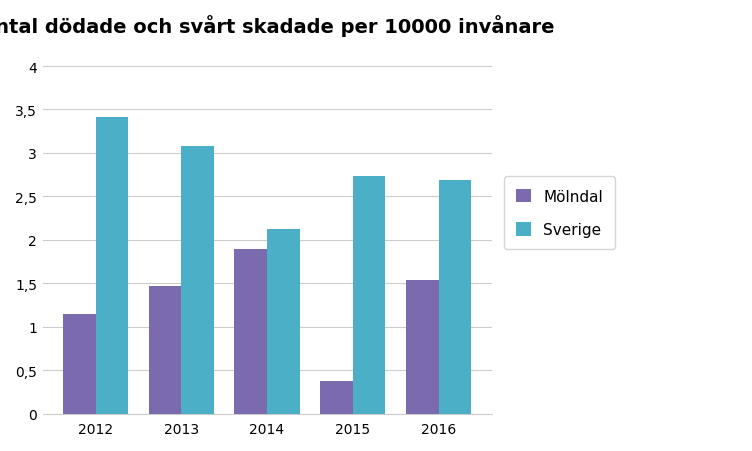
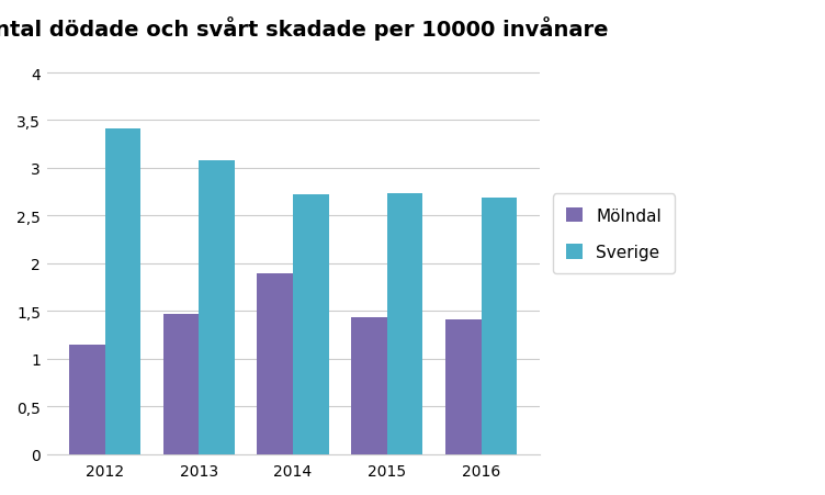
Sverige/2014: 2,12 -> 2,72
Mölndal/2015: 0,38 -> 1,44
Mölndal/2016: 1,54 -> 1,41
